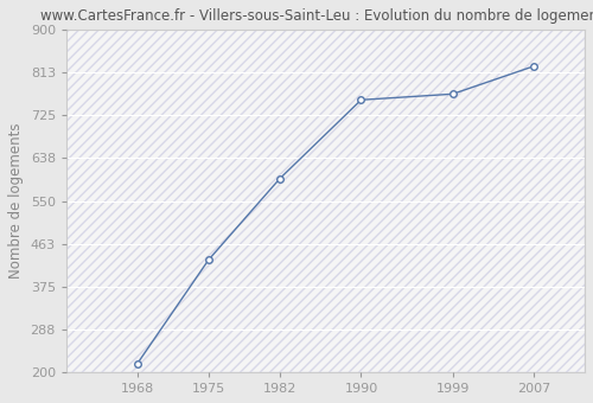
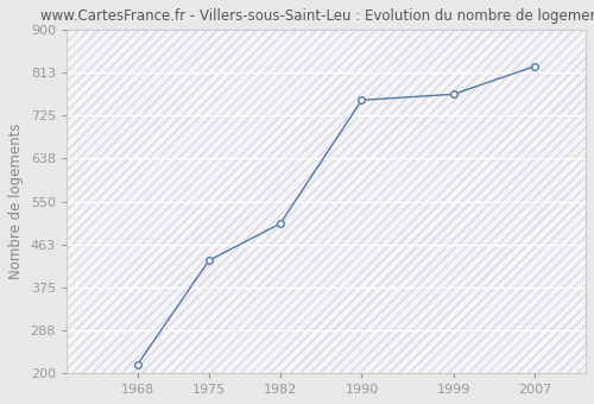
1982: 596 -> 505
